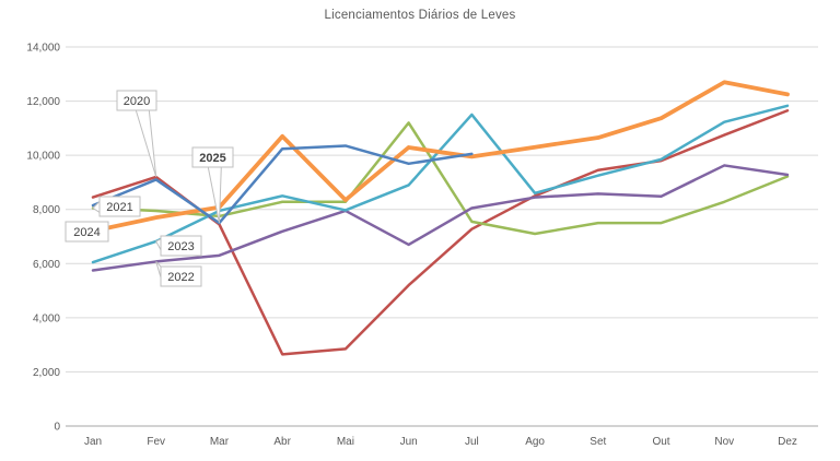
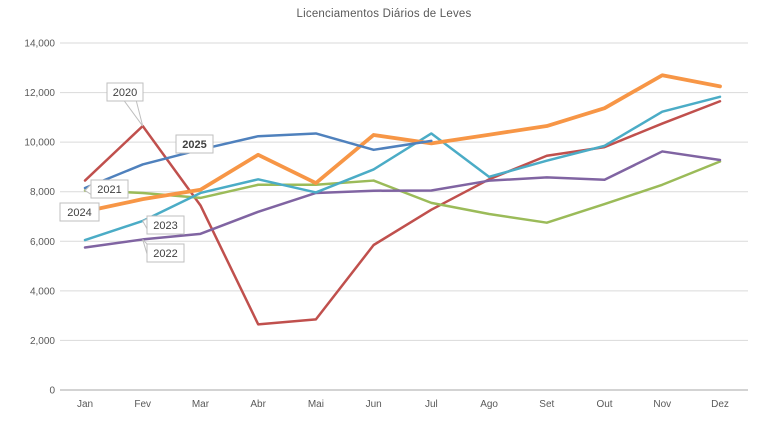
2020/Fev: 9200 -> 10600
2025/Mar: 7500 -> 9700
2024/Abr: 10700 -> 9500
2020/Jun: 5200 -> 5800
2021/Jun: 11200 -> 8400
2022/Jun: 6700 -> 8000
2023/Jul: 11500 -> 10400
2021/Set: 7500 -> 6800
